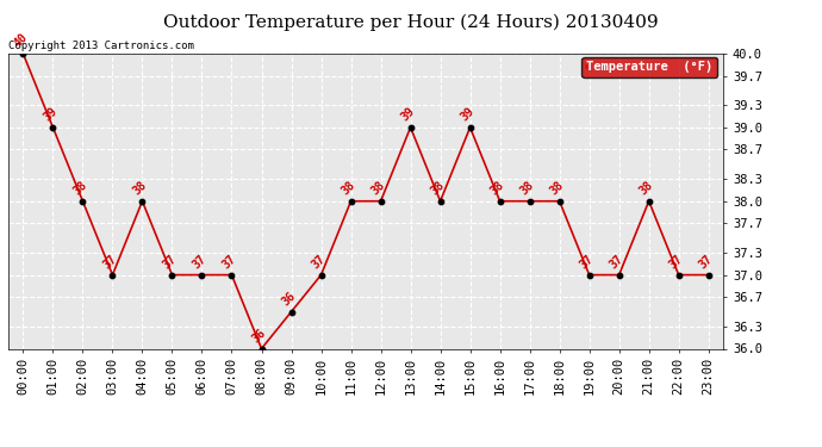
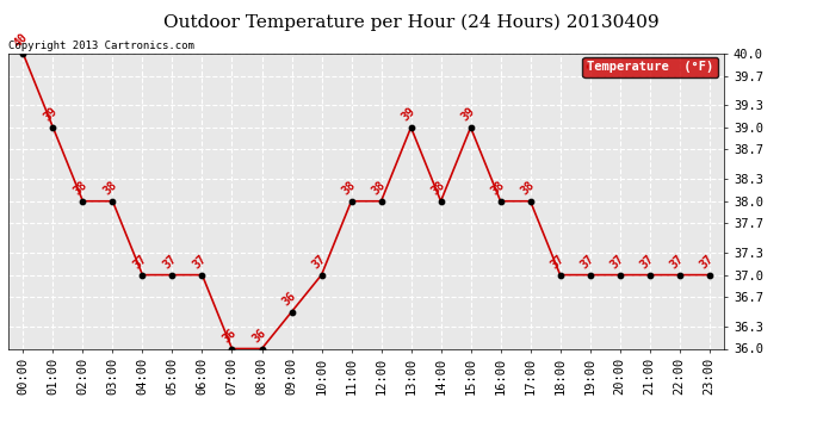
03:00: 37 -> 38
04:00: 38 -> 37
07:00: 37 -> 36
18:00: 38 -> 37
21:00: 38 -> 37
